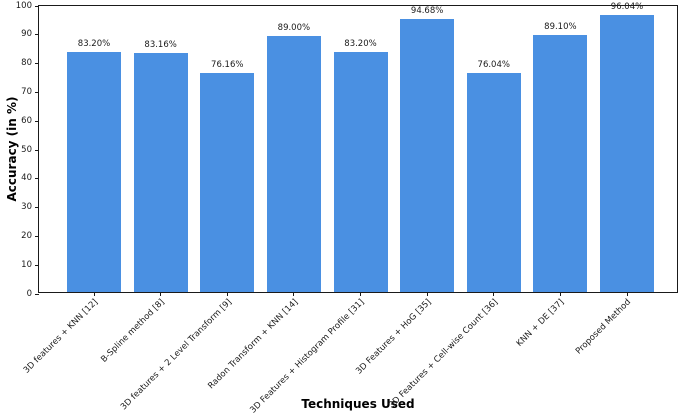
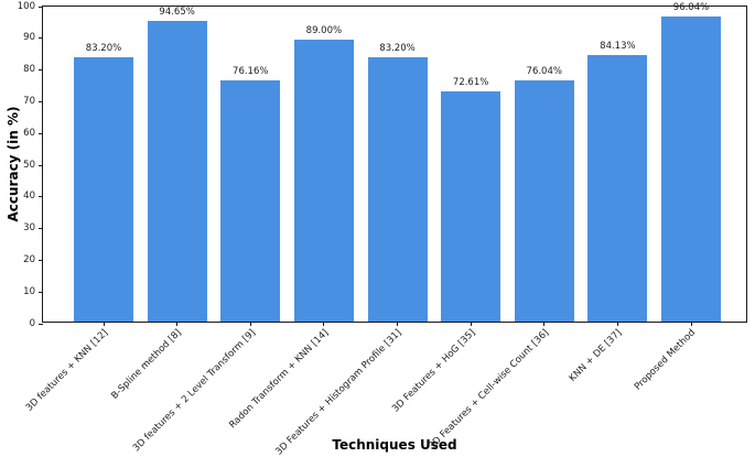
B-Spline method [8]: 83.16% -> 94.65%
3D Features + HoG [35]: 94.68% -> 72.61%
KNN + DE [37]: 89.10% -> 84.13%
